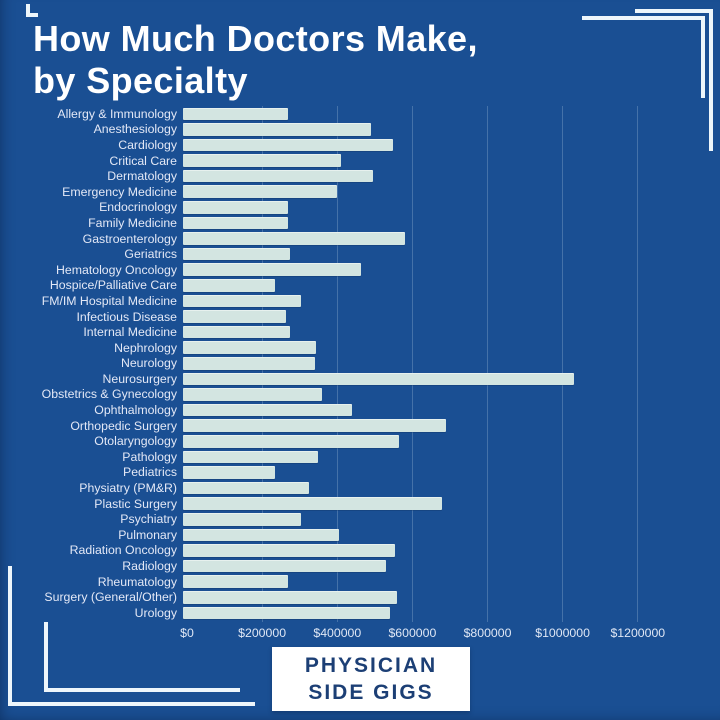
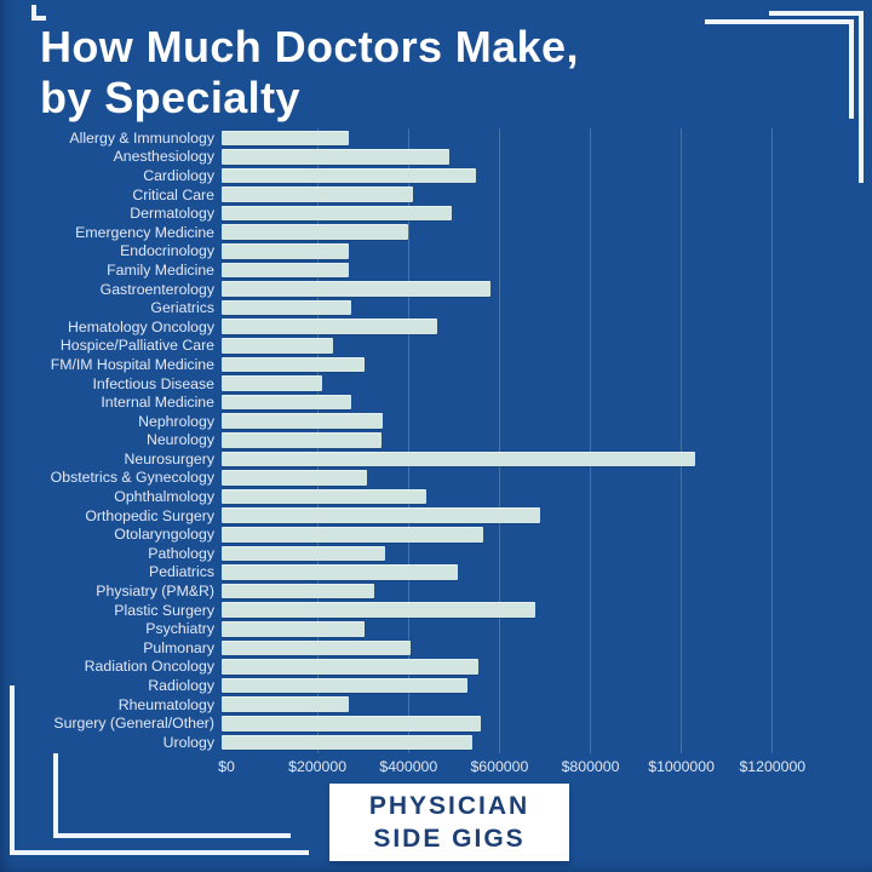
Infectious Disease: $280000 -> $220000
Obstetrics & Gynecology: $370000 -> $320000
Pediatrics: $240000 -> $520000
